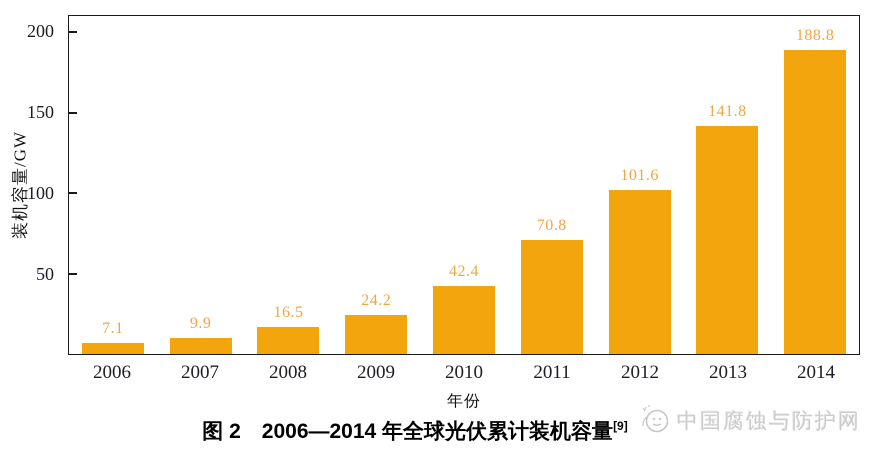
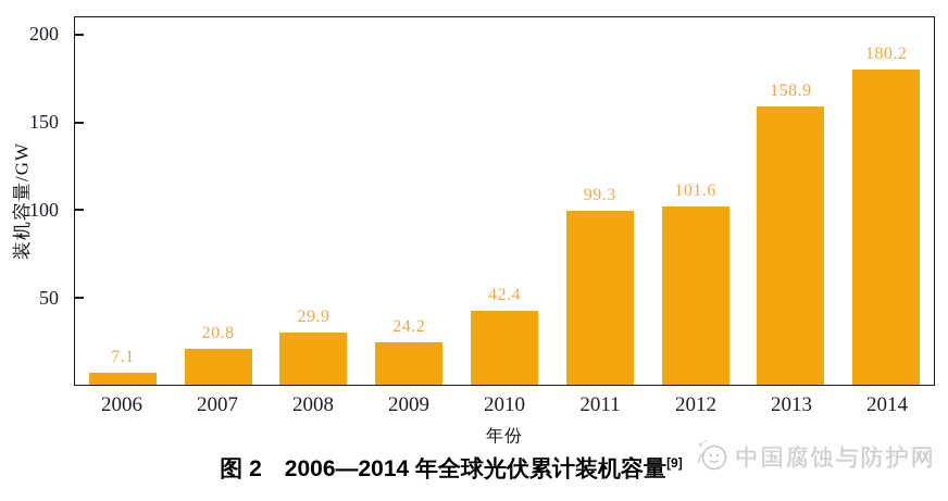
2007: 9.9 -> 20.8
2008: 16.5 -> 29.9
2011: 70.8 -> 99.3
2013: 141.8 -> 158.9
2014: 188.8 -> 180.2
